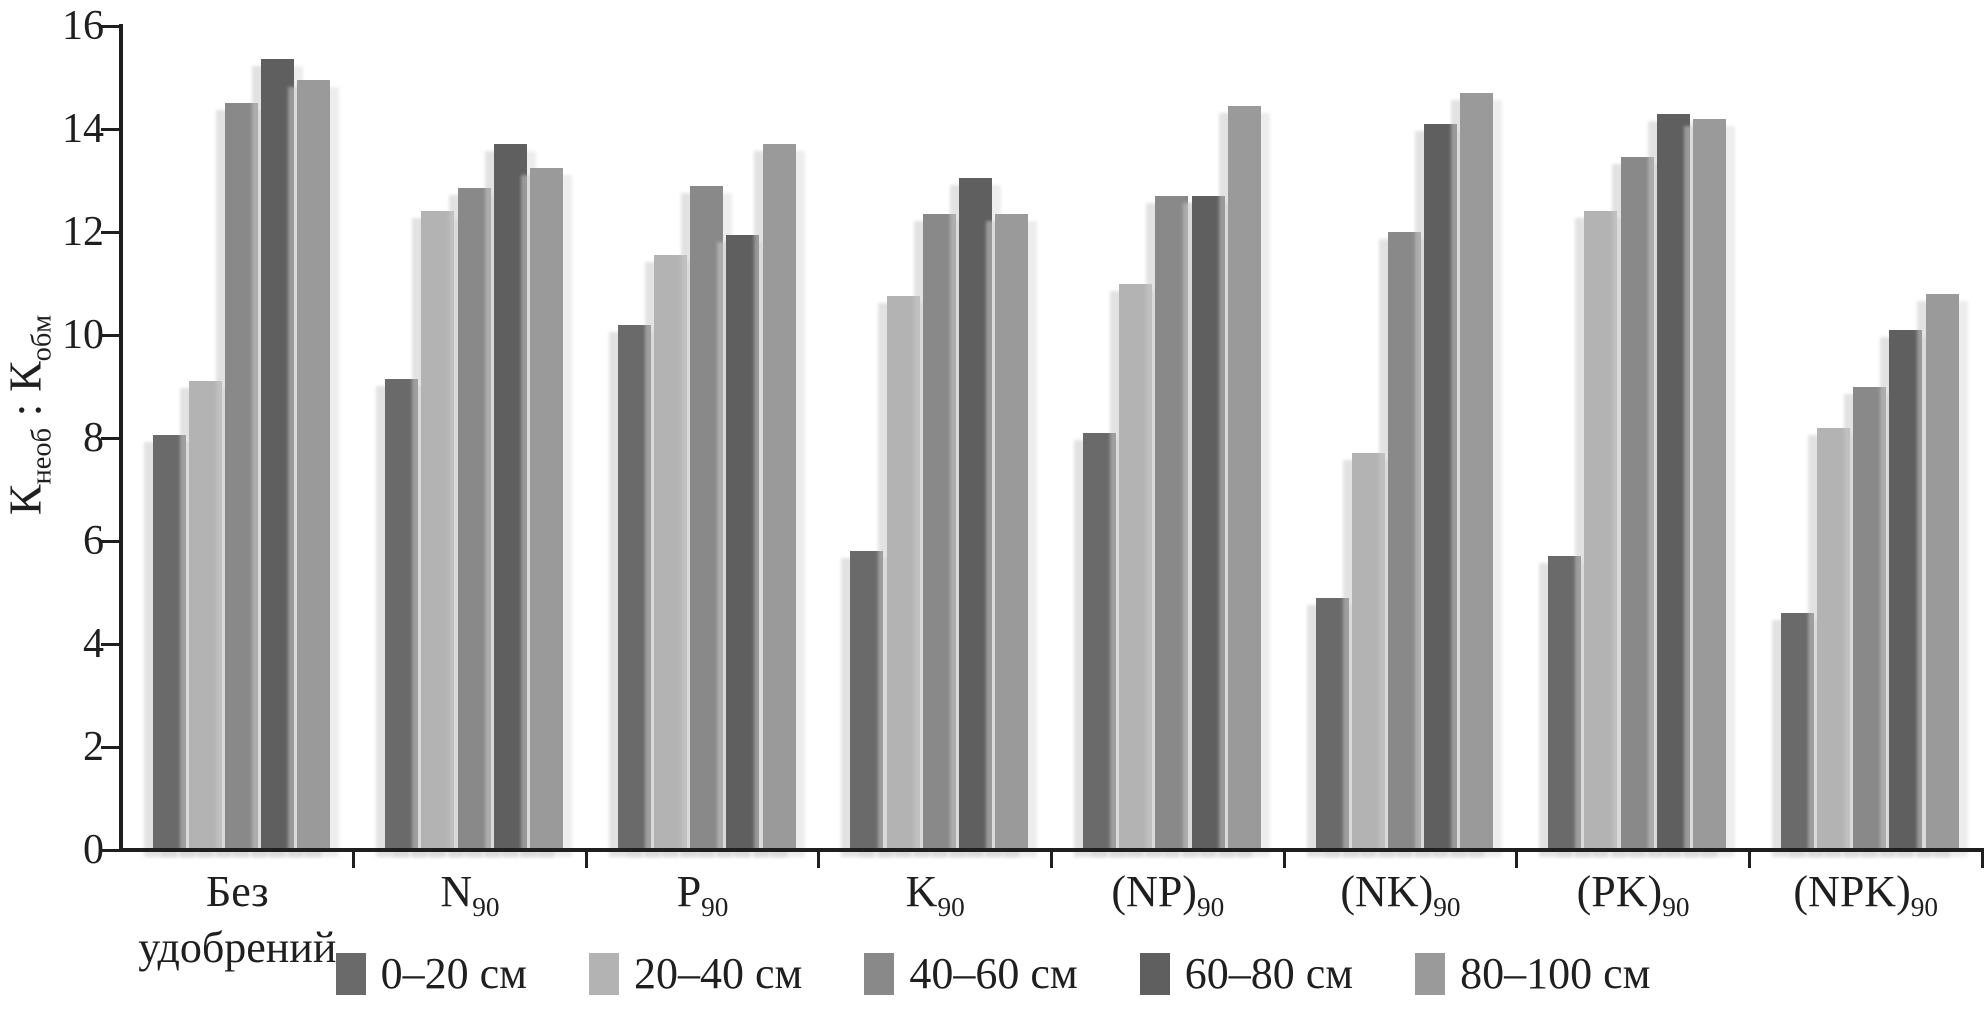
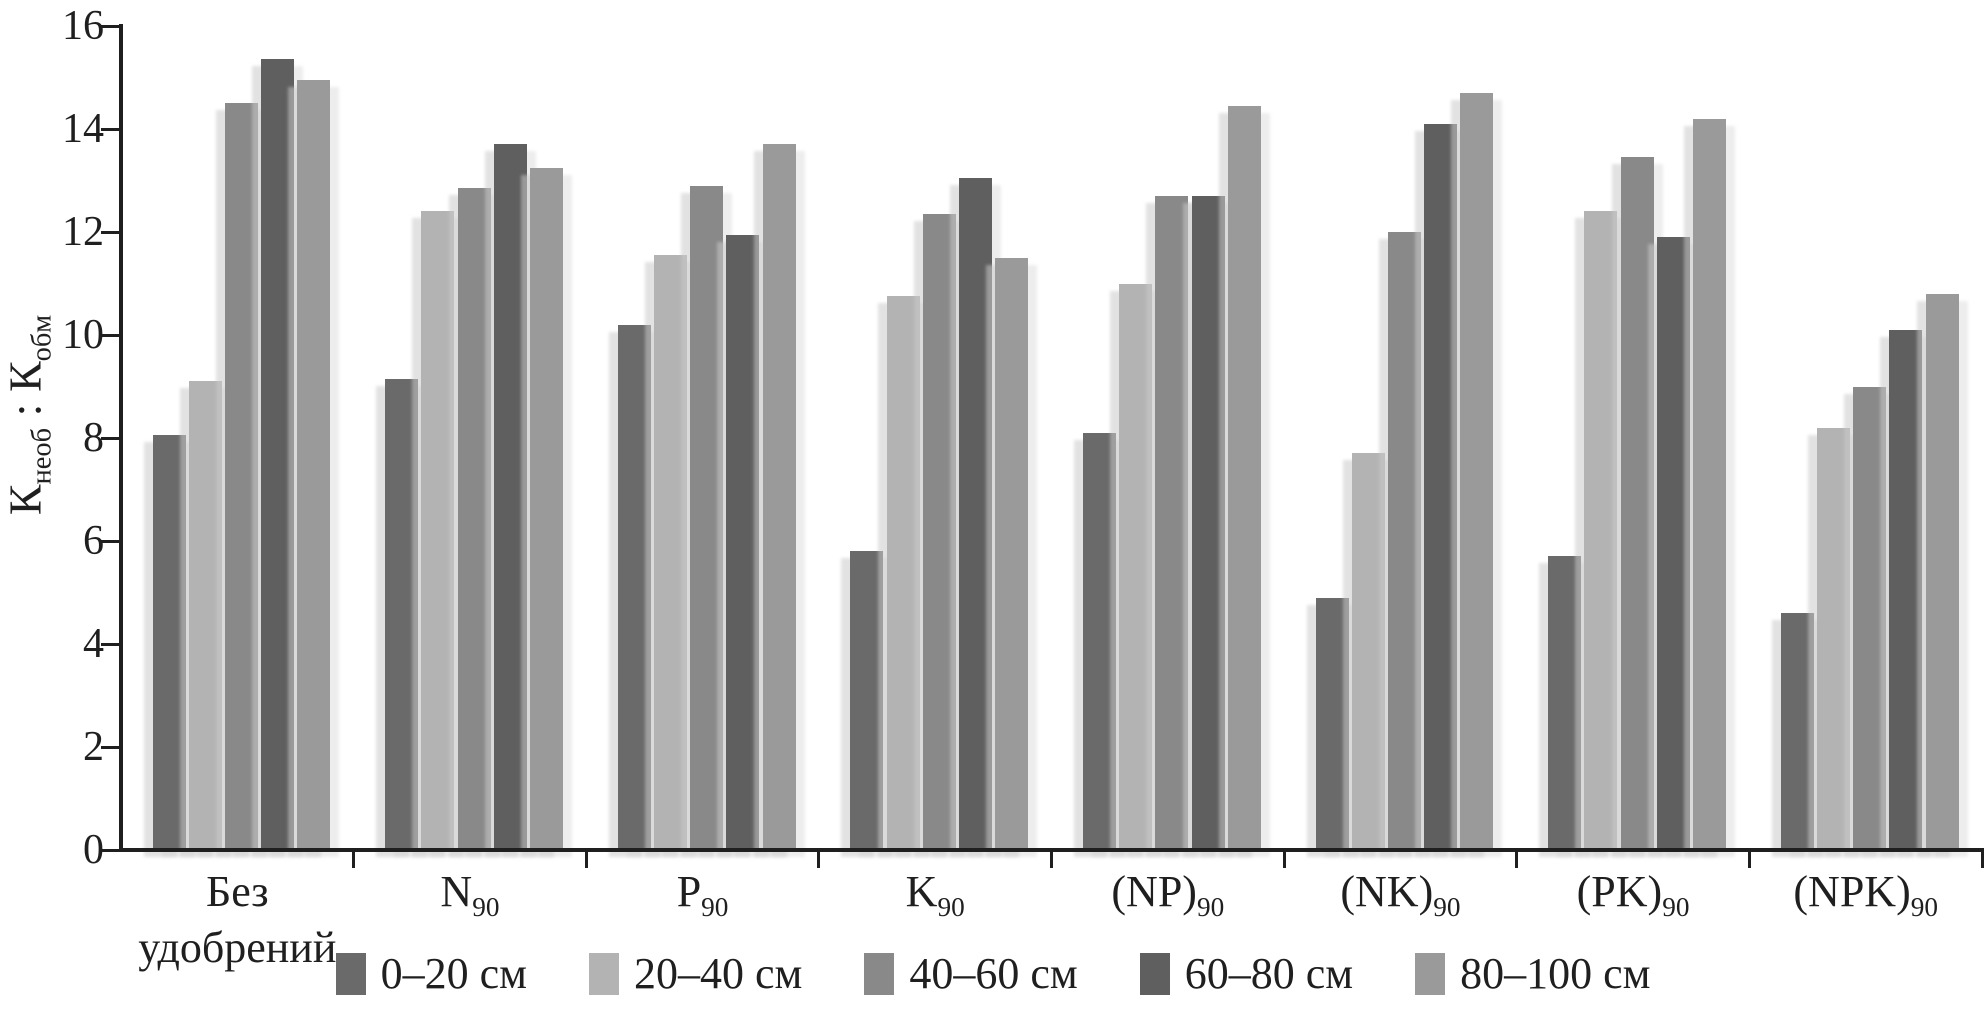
80–100 см/K90: 12.3 -> 11.5
60–80 см/(PK)90: 14.3 -> 11.9
